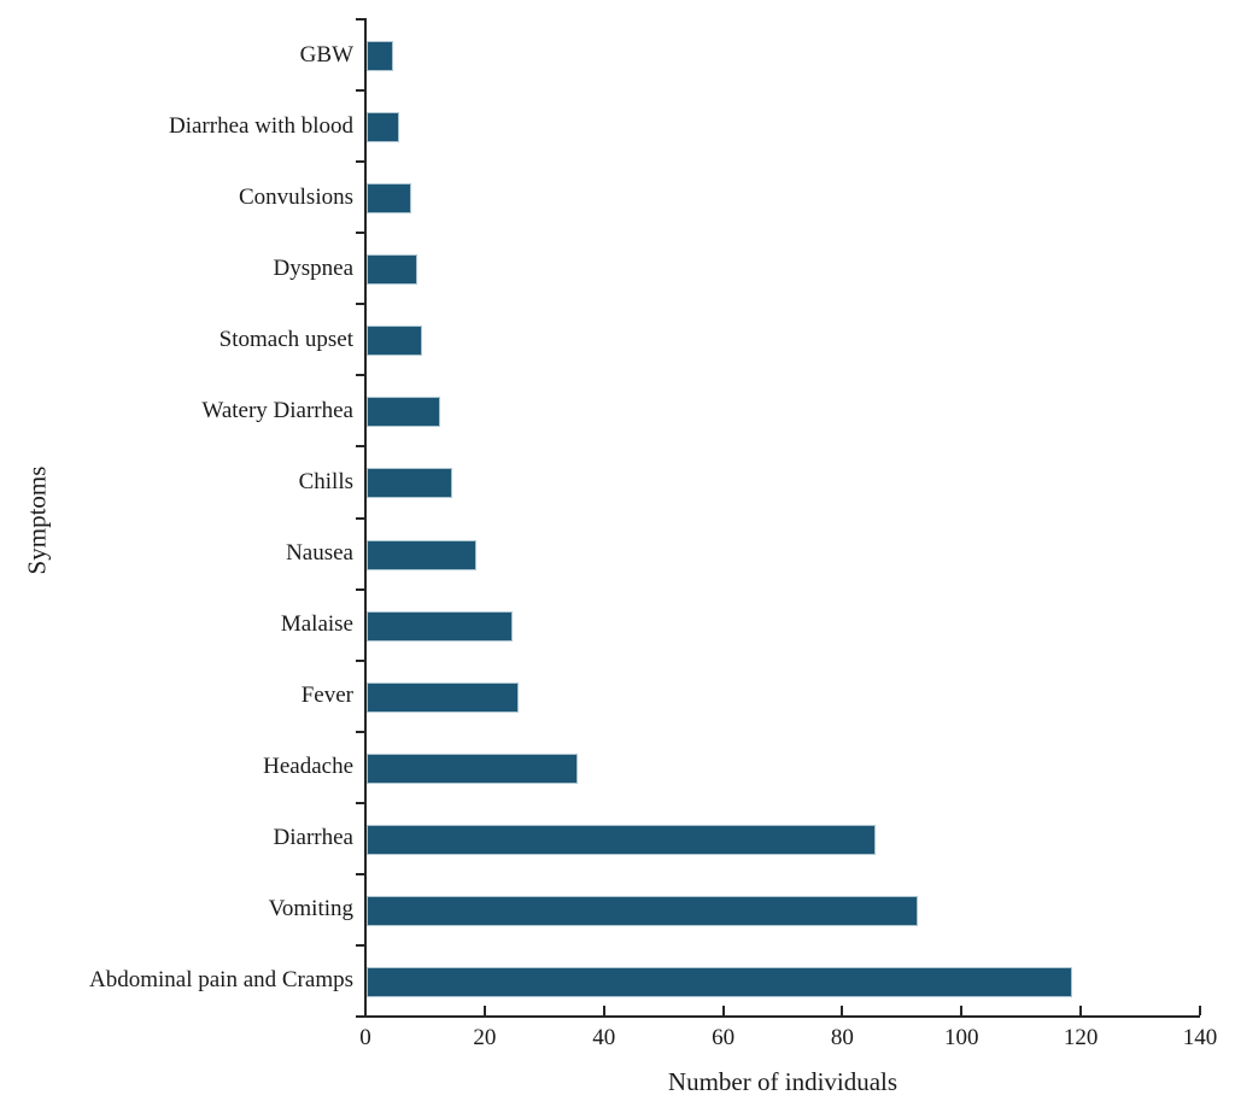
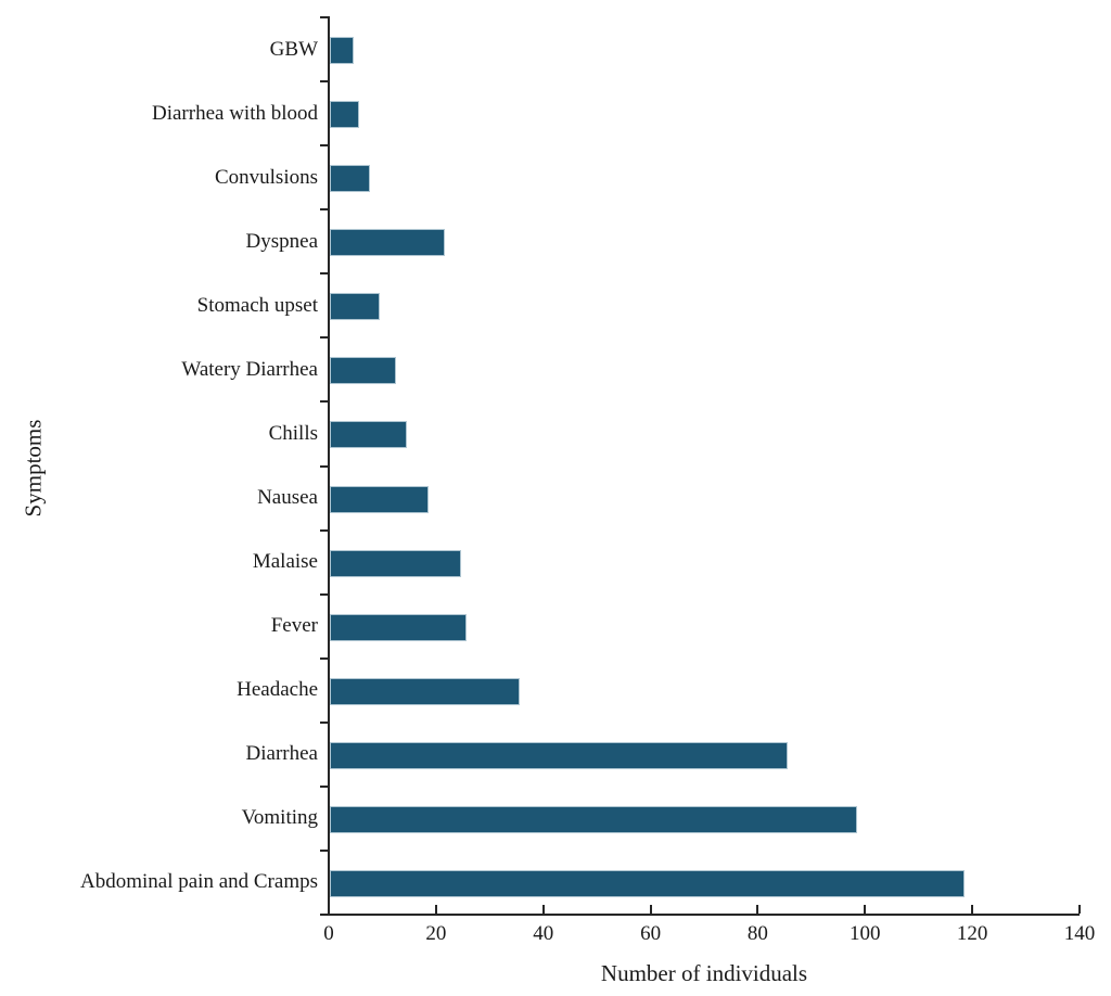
Dyspnea: 8 -> 21
Vomiting: 92 -> 98
